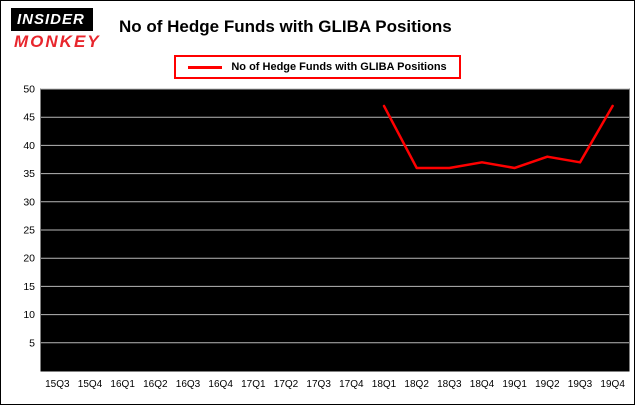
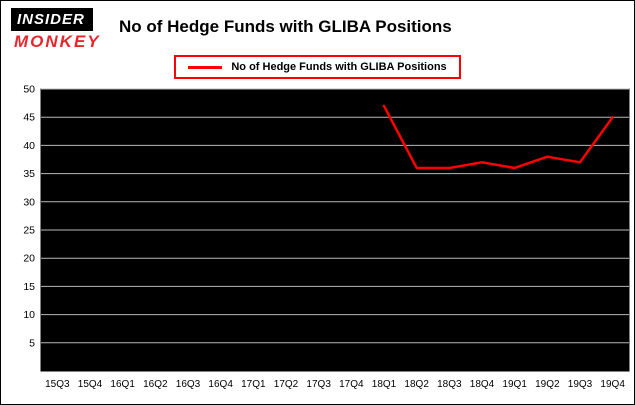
19Q4: 47 -> 45
